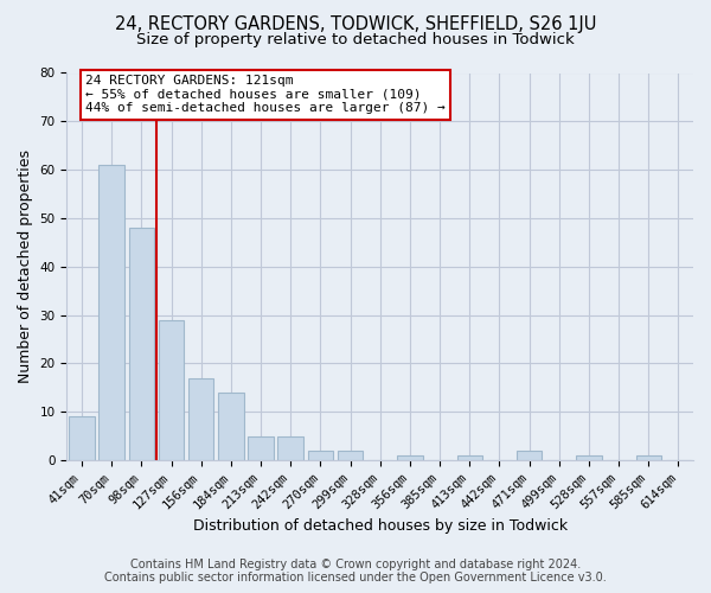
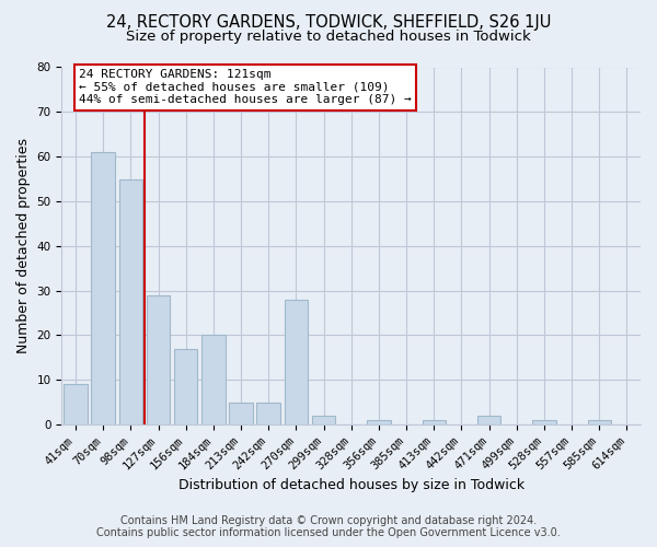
98sqm: 48 -> 55
184sqm: 14 -> 20
270sqm: 2 -> 28
